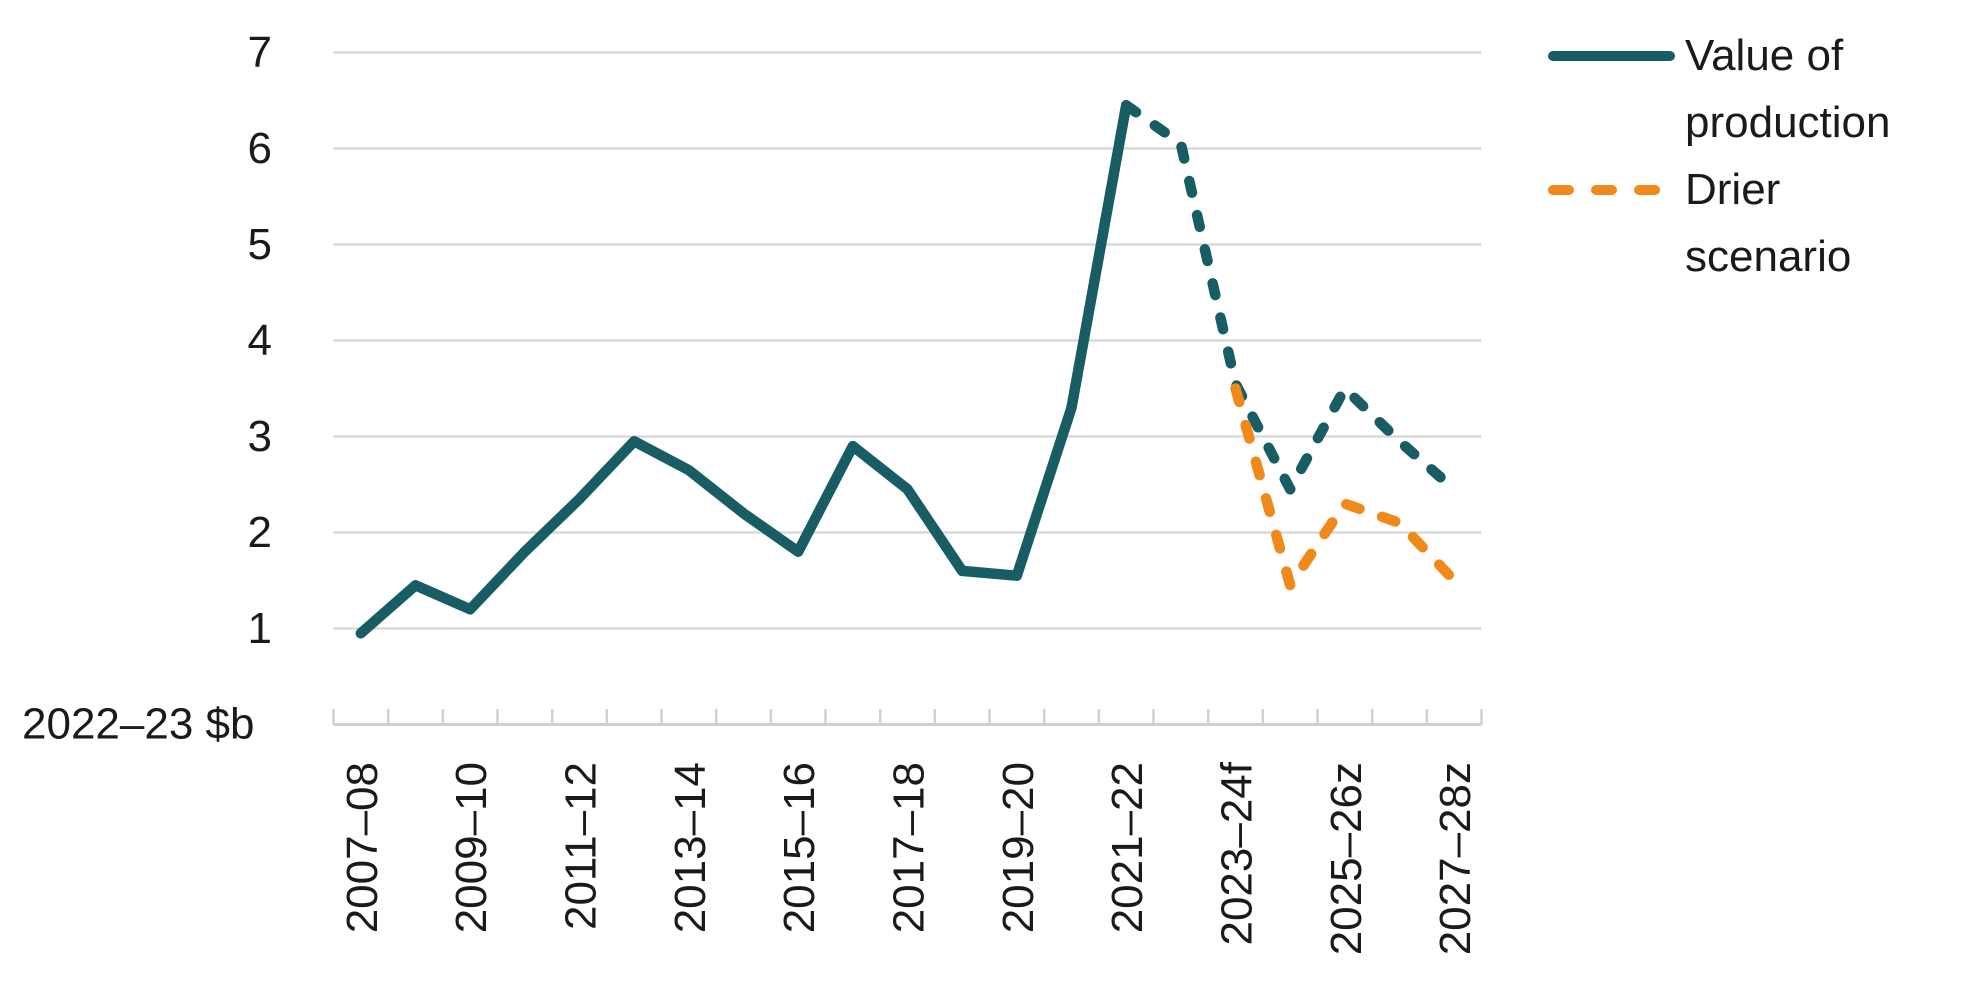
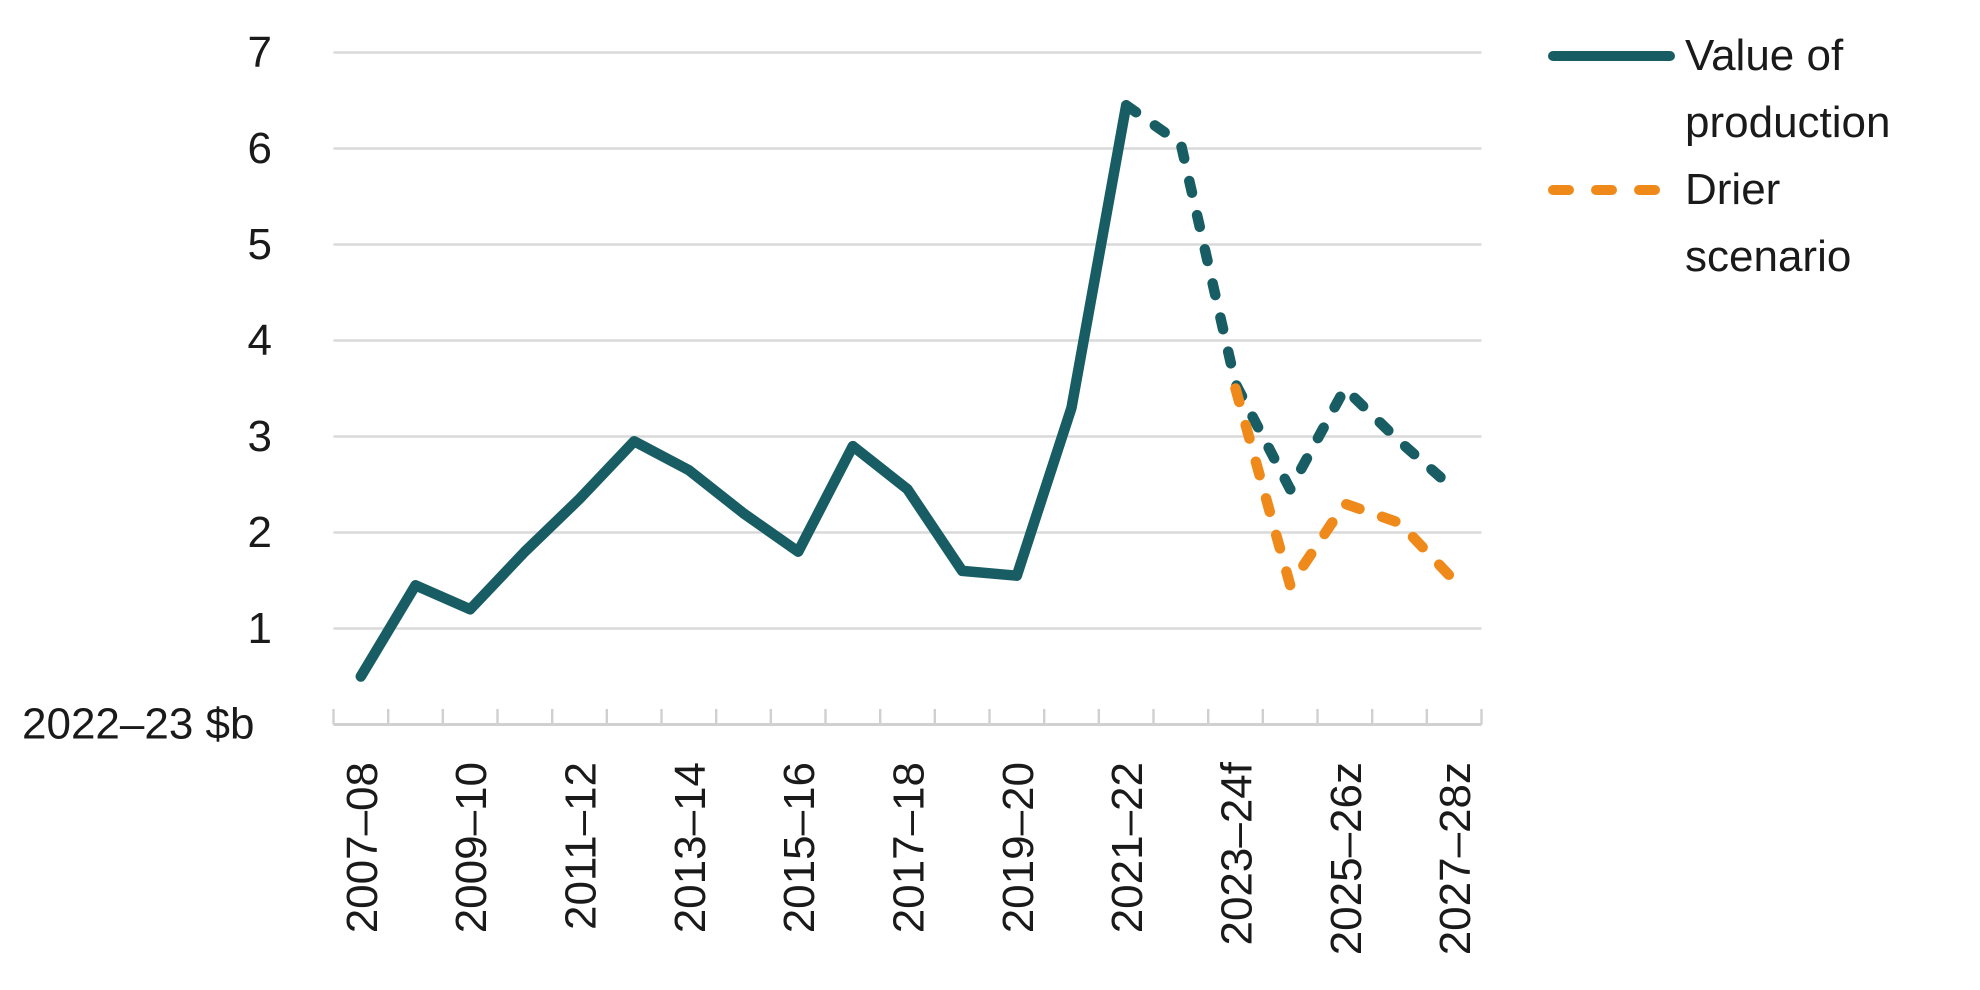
Value of production/2007–08: 0.9 -> 0.5
